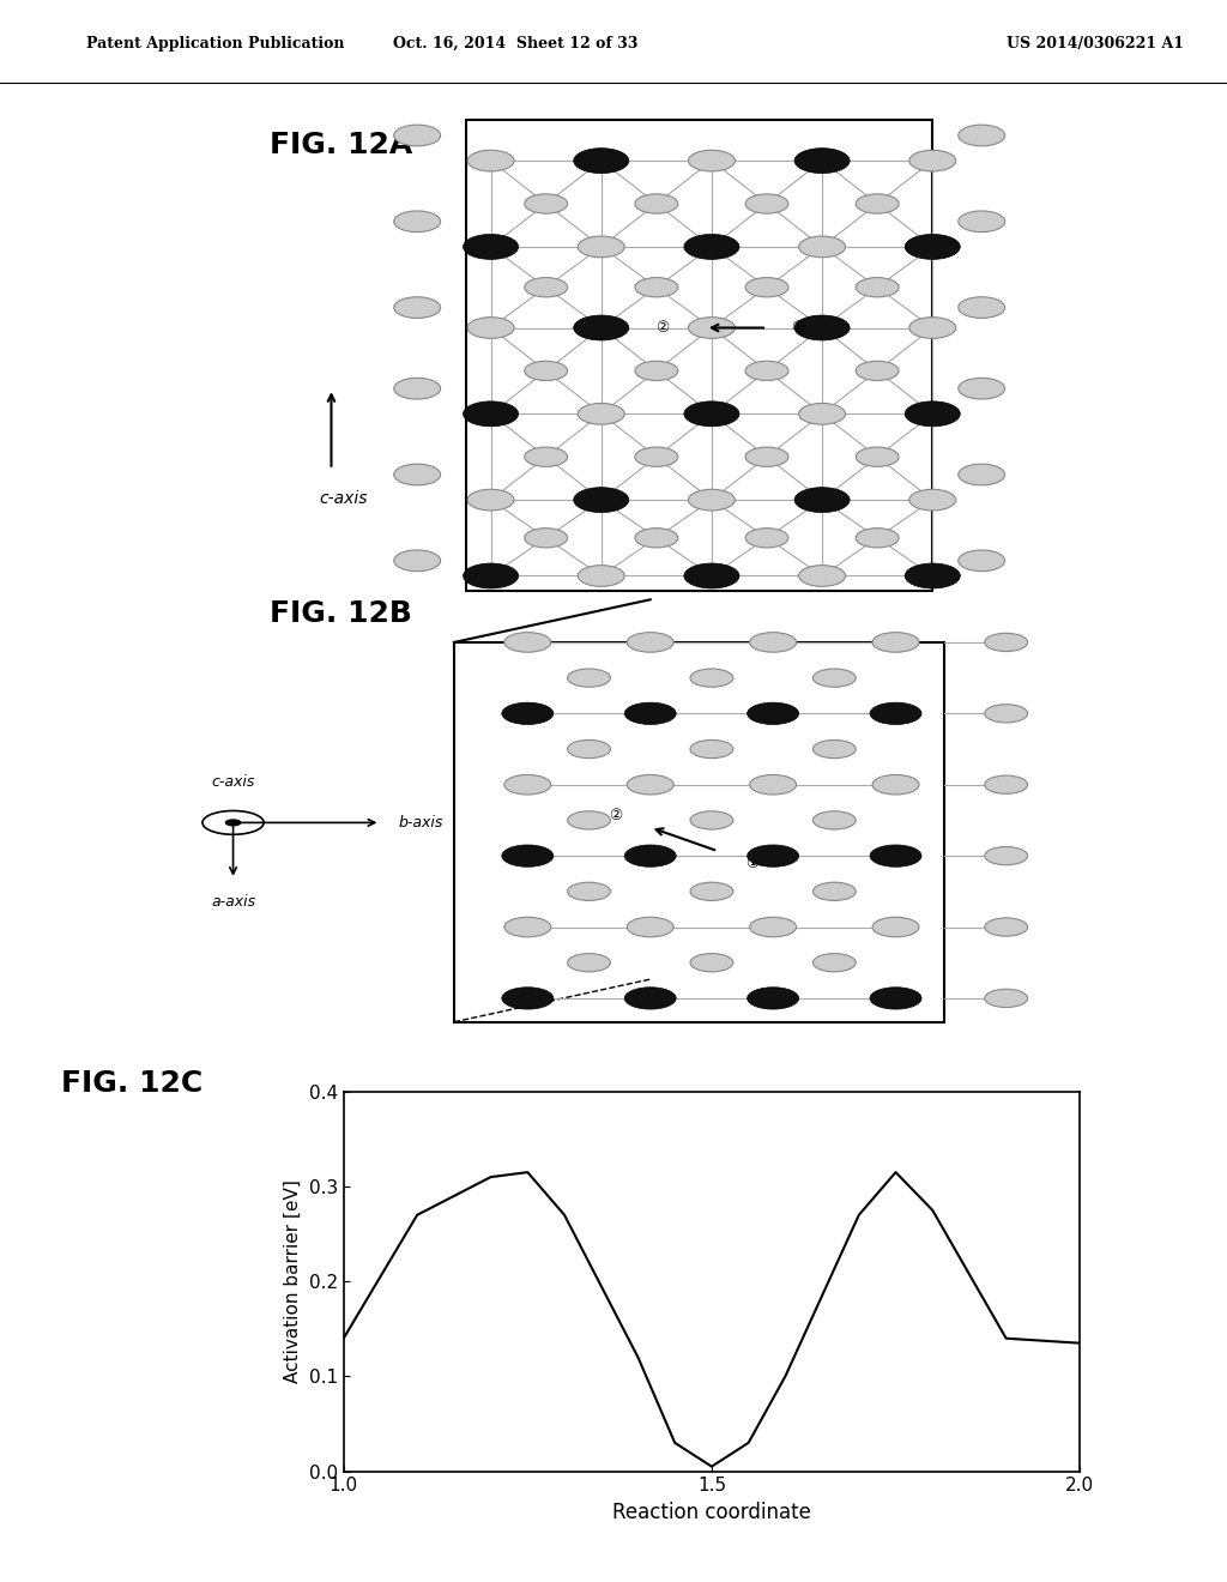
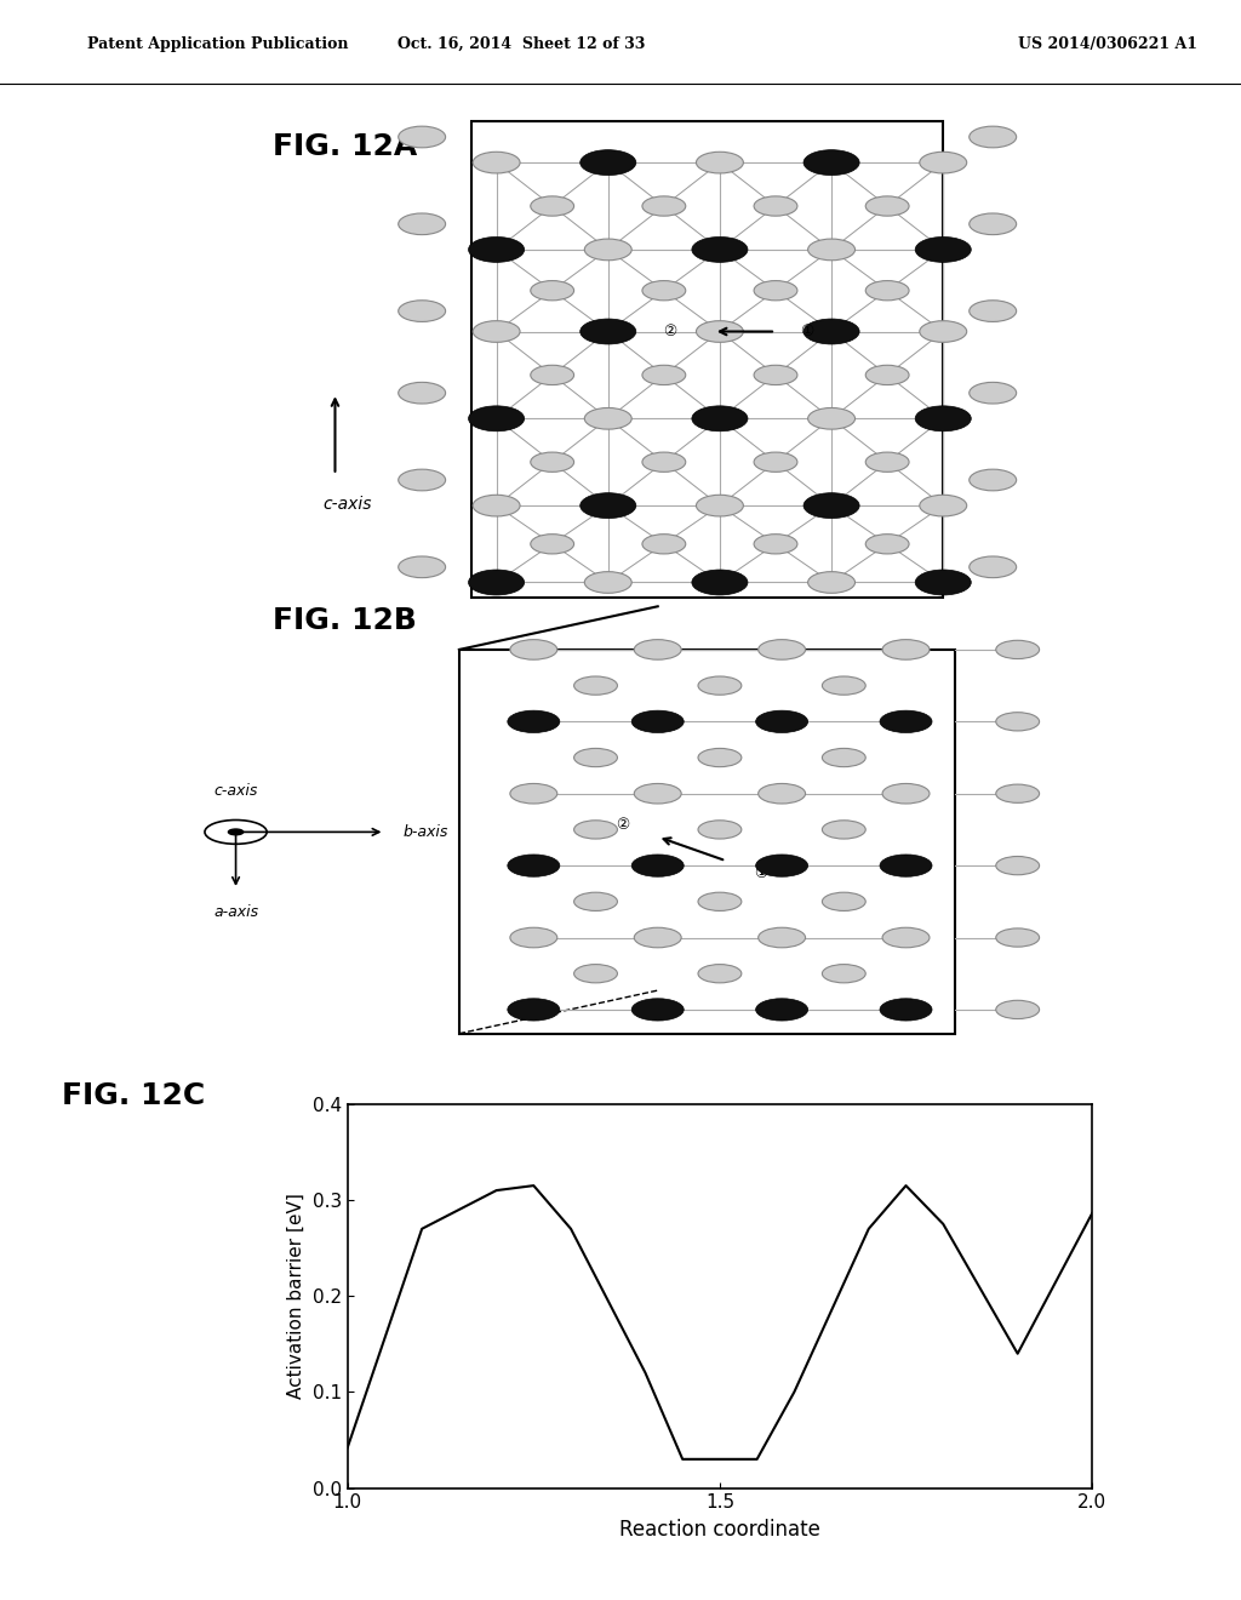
1.0: 0.140 -> 0.042
1.5: 0.005 -> 0.030
2.0: 0.135 -> 0.286
